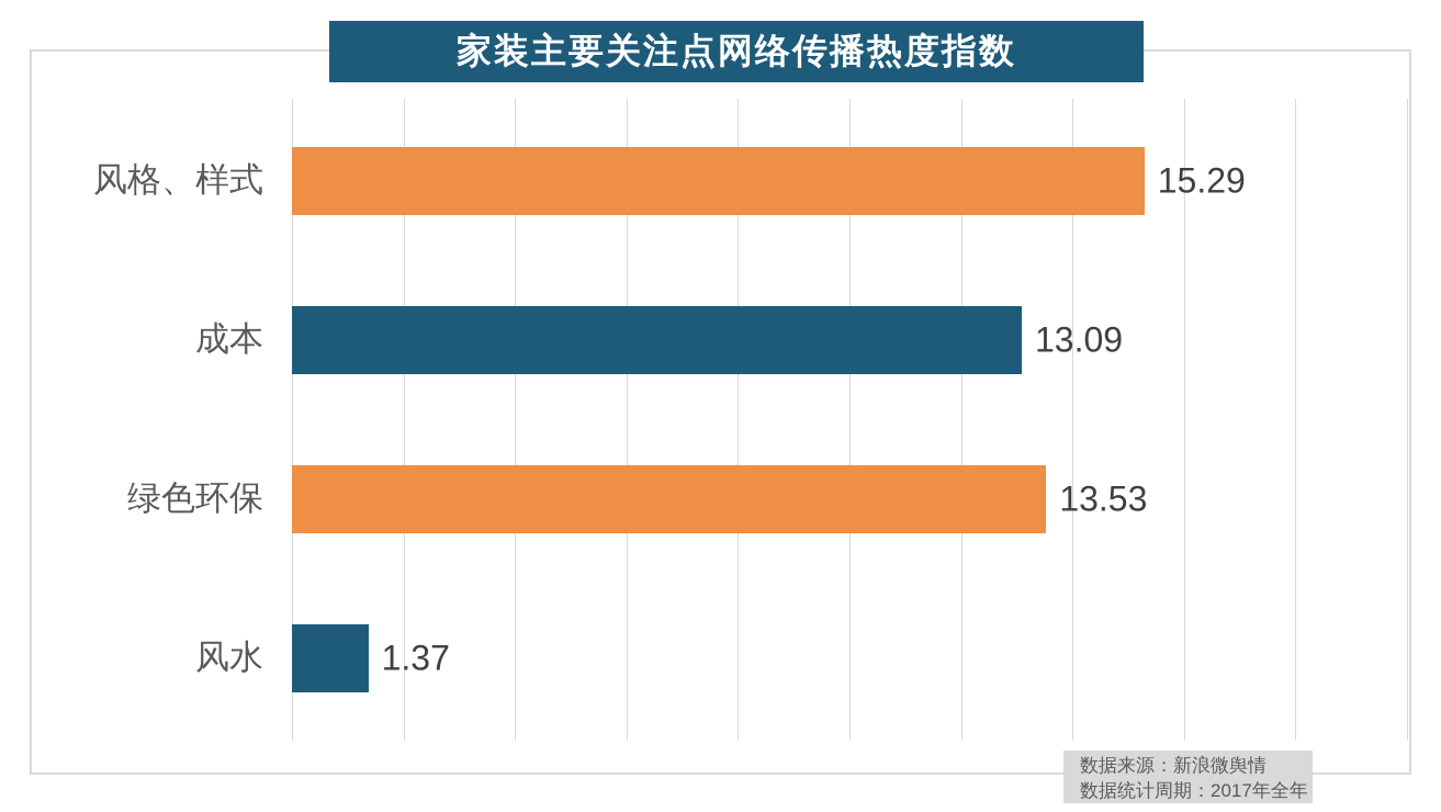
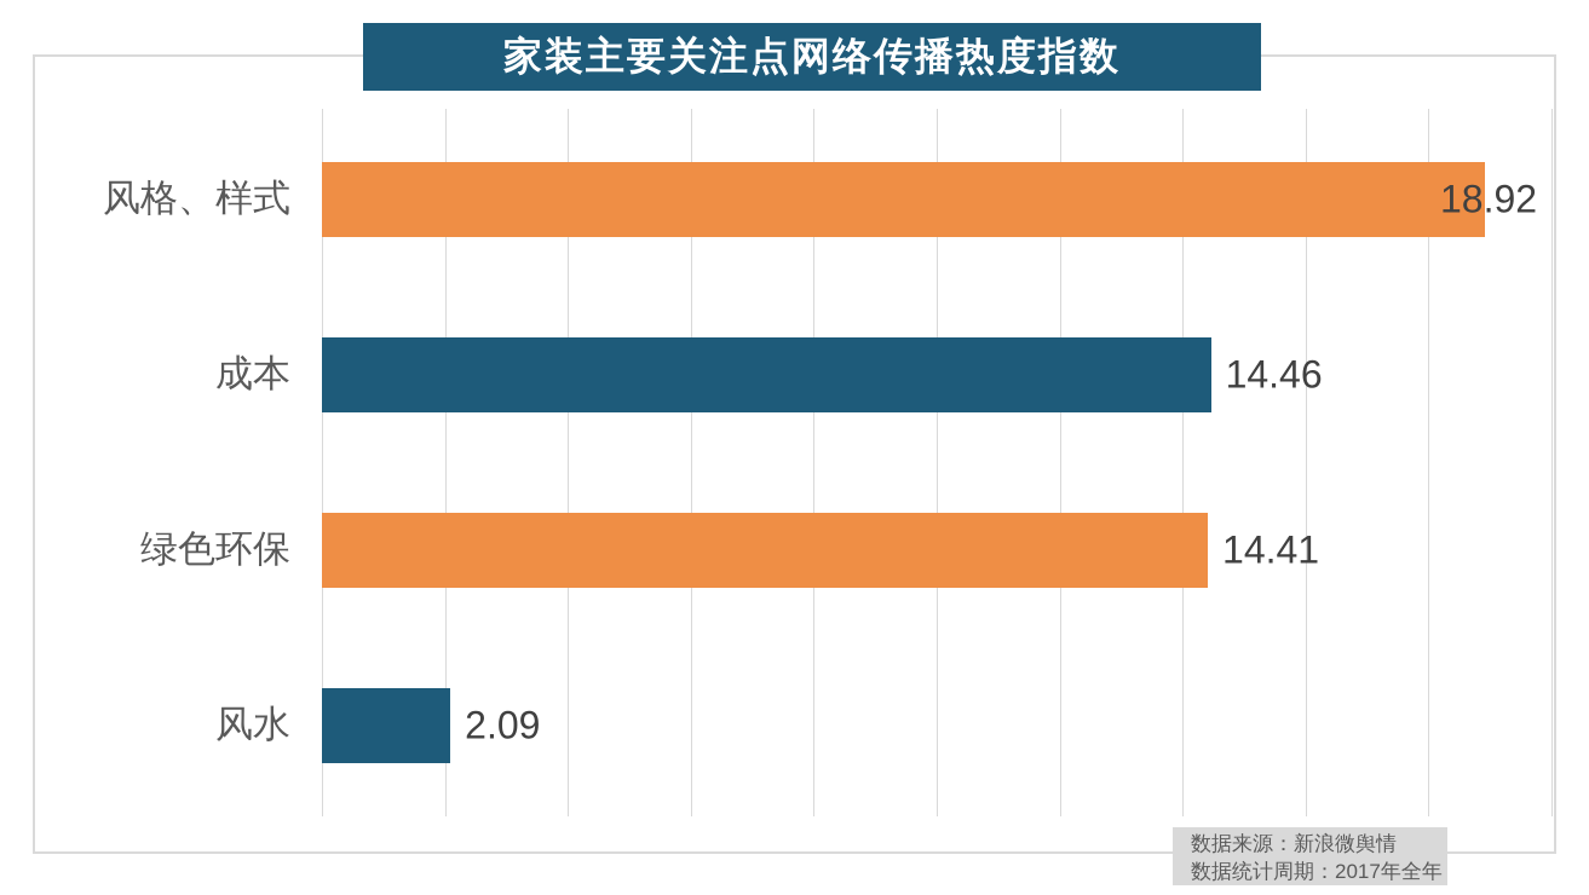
风格、样式: 15.29 -> 18.92
成本: 13.09 -> 14.46
绿色环保: 13.53 -> 14.41
风水: 1.37 -> 2.09
